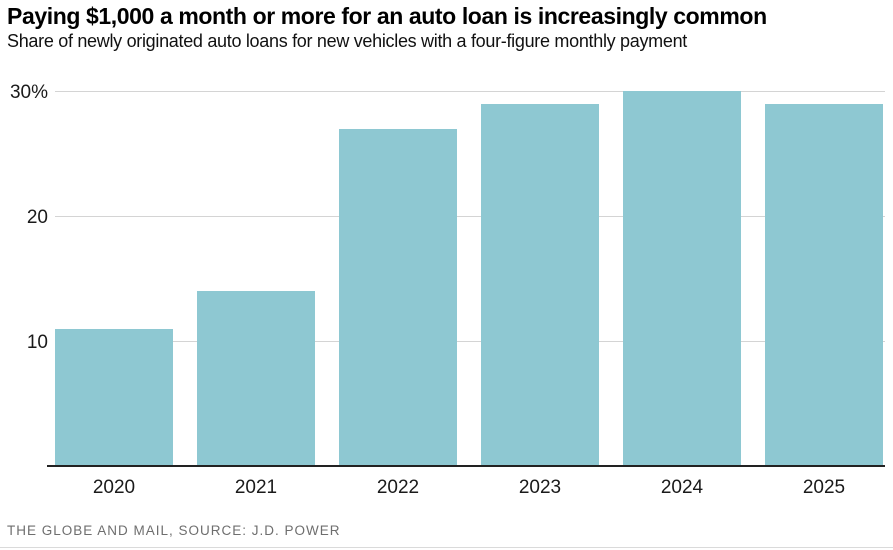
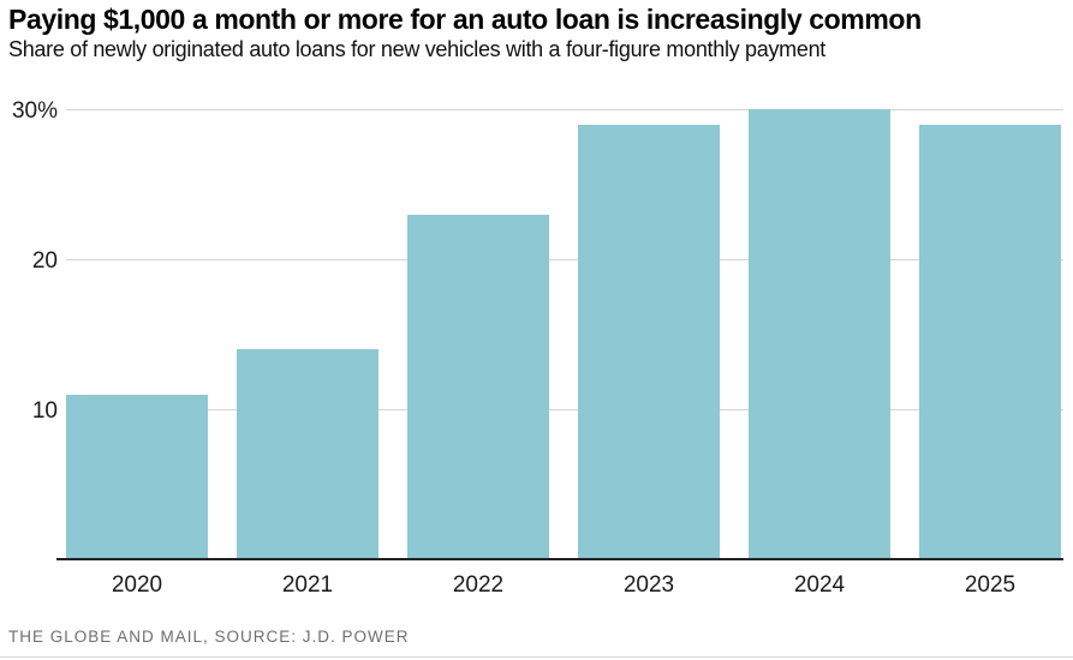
2022: 27% -> 23%
